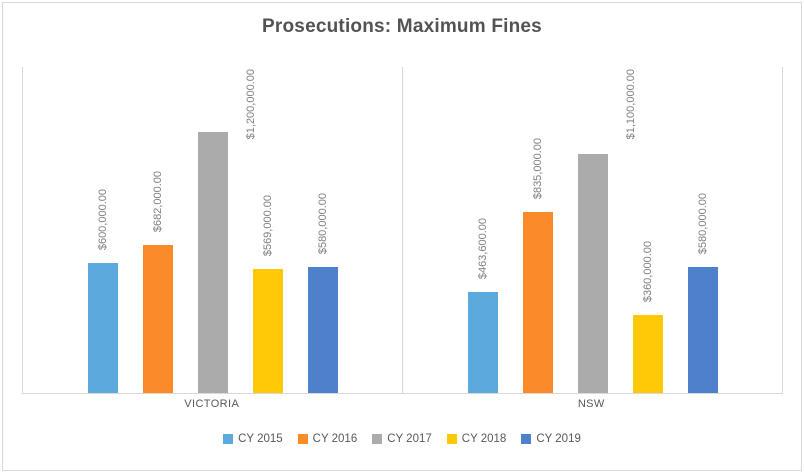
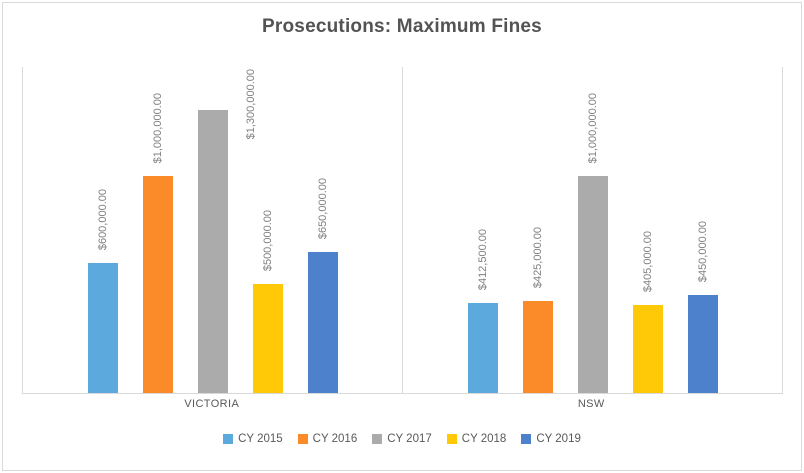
CY 2016/VICTORIA: $682,000.00 -> $1,000,000.00
CY 2017/VICTORIA: $1,200,000.00 -> $1,300,000.00
CY 2018/VICTORIA: $569,000.00 -> $500,000.00
CY 2019/VICTORIA: $580,000.00 -> $650,000.00
CY 2015/NSW: $463,600.00 -> $412,500.00
CY 2016/NSW: $835,000.00 -> $425,000.00
CY 2017/NSW: $1,100,000.00 -> $1,000,000.00
CY 2018/NSW: $360,000.00 -> $405,000.00
CY 2019/NSW: $580,000.00 -> $450,000.00
